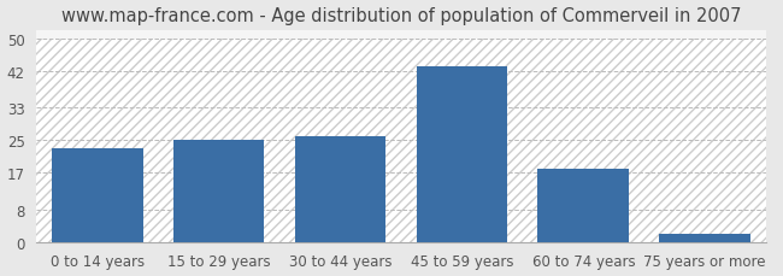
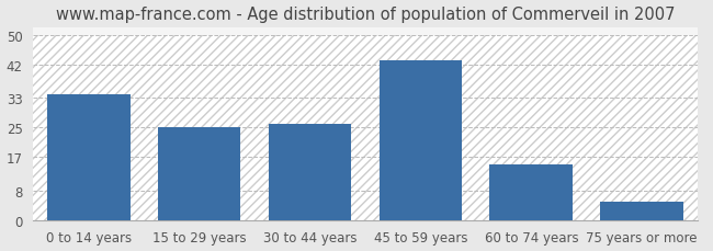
0 to 14 years: 23 -> 34
60 to 74 years: 18 -> 15
75 years or more: 2 -> 5
